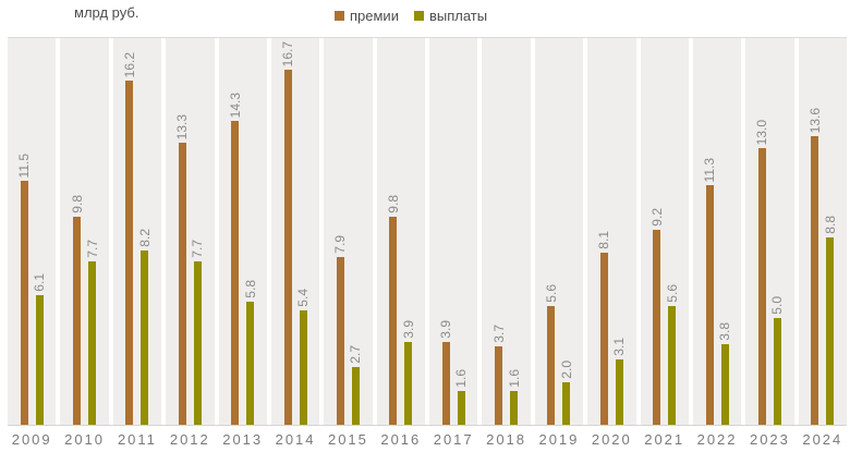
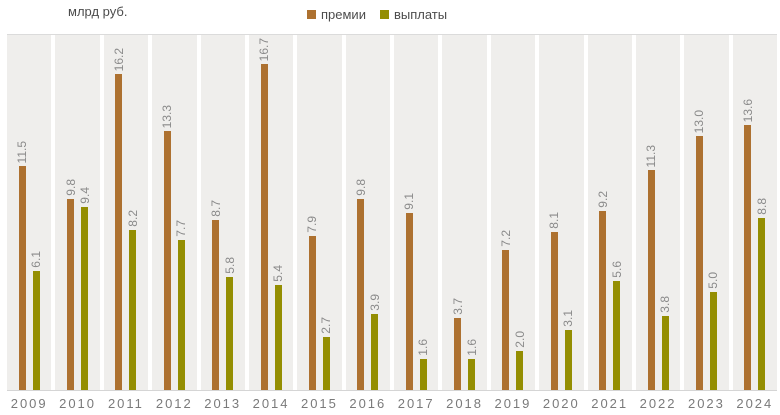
выплаты/2010: 7.7 -> 9.4
премии/2013: 14.3 -> 8.7
премии/2017: 3.9 -> 9.1
премии/2019: 5.6 -> 7.2
